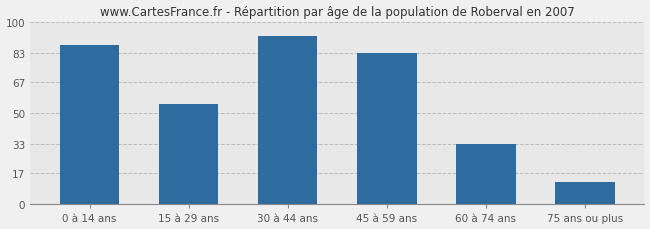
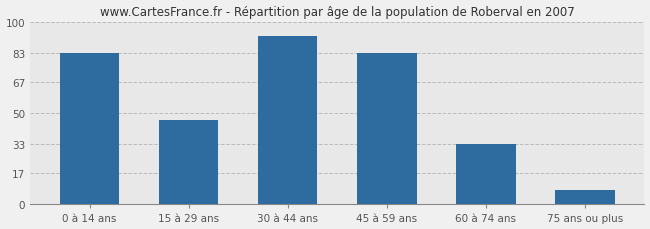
0 à 14 ans: 87 -> 83
15 à 29 ans: 55 -> 46
75 ans ou plus: 12 -> 8
